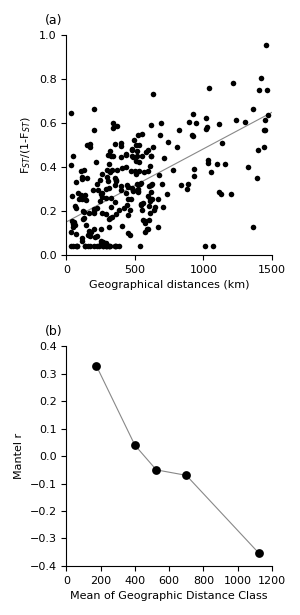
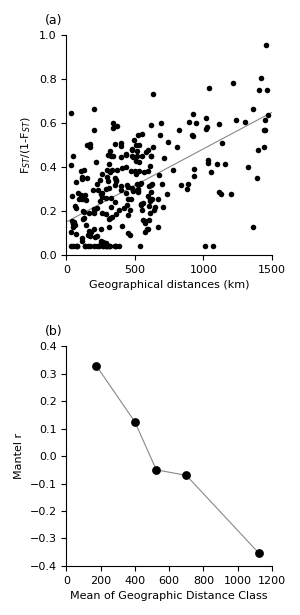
400: 0.040 -> 0.125
